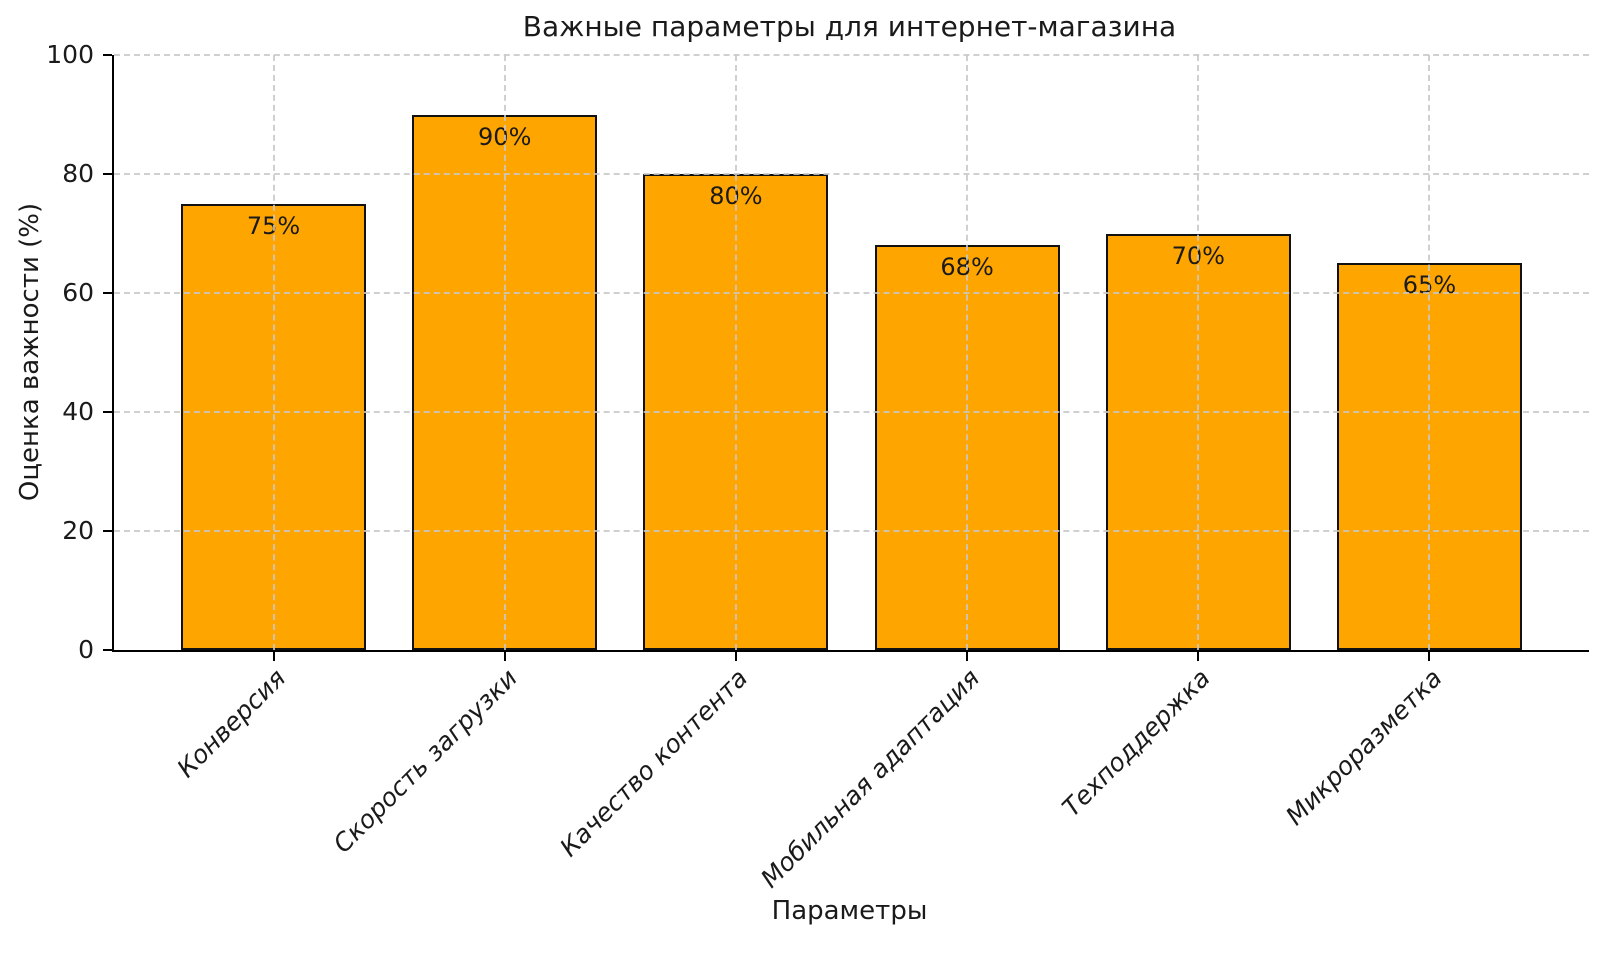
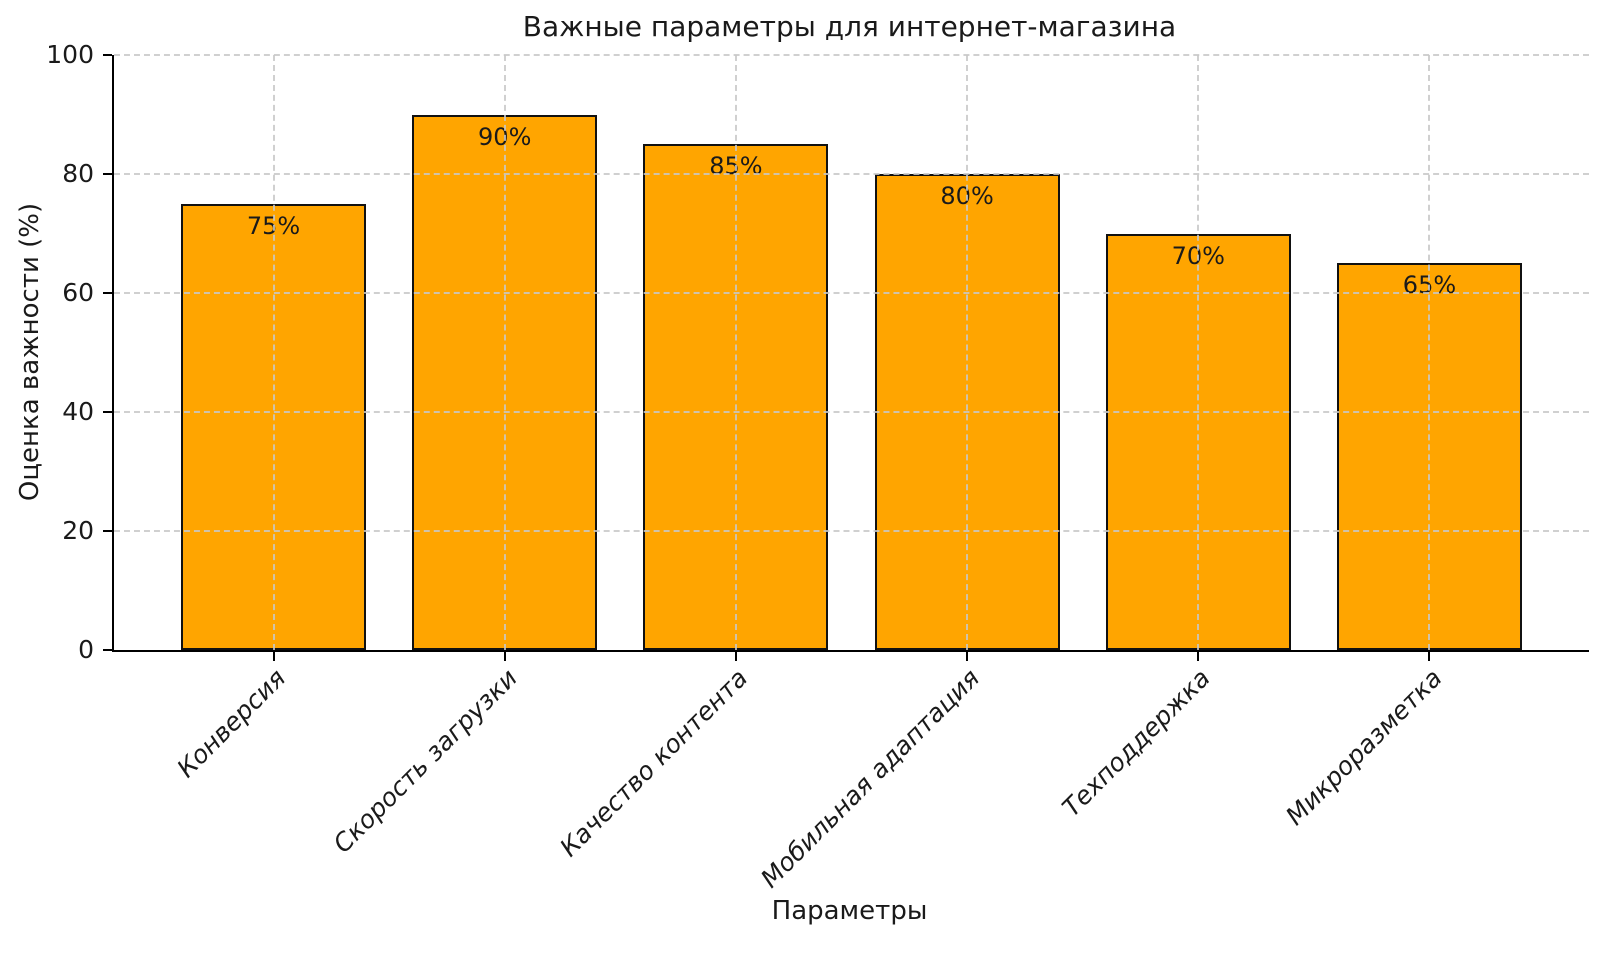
Качество контента: 80% -> 85%
Мобильная адаптация: 68% -> 80%
